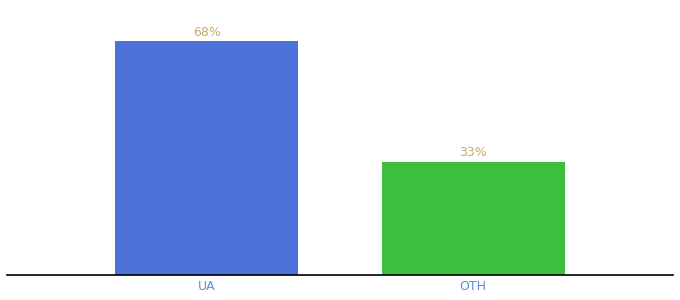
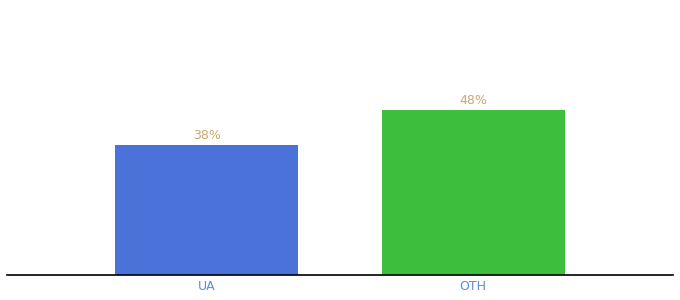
UA: 68% -> 38%
OTH: 33% -> 48%
